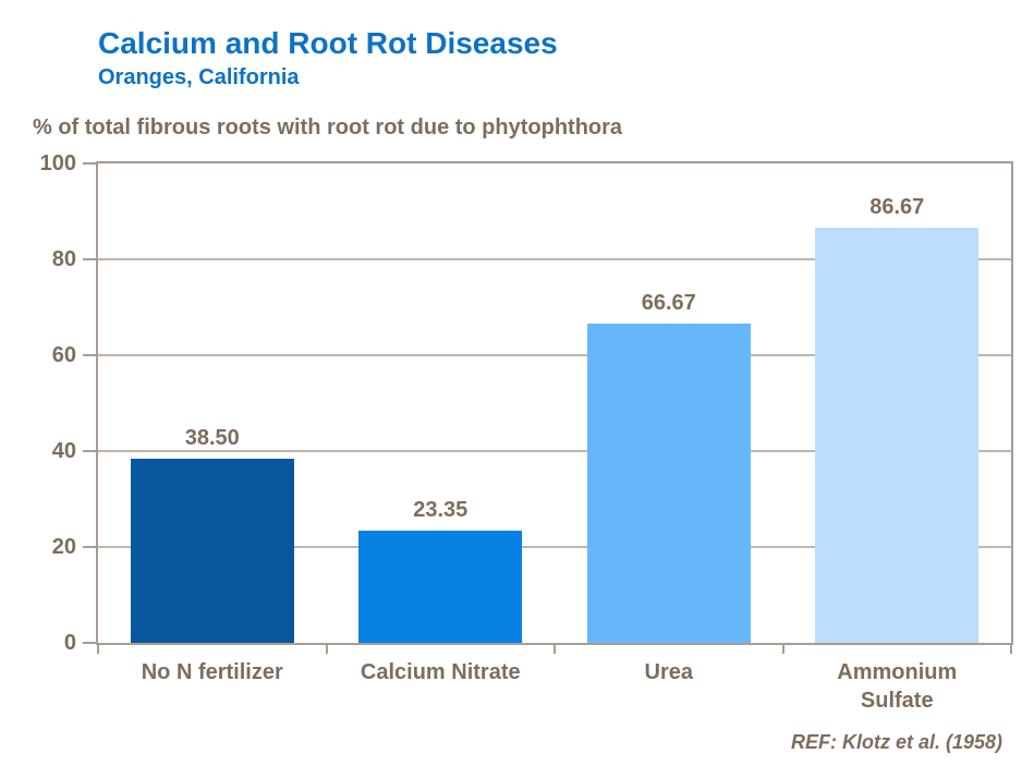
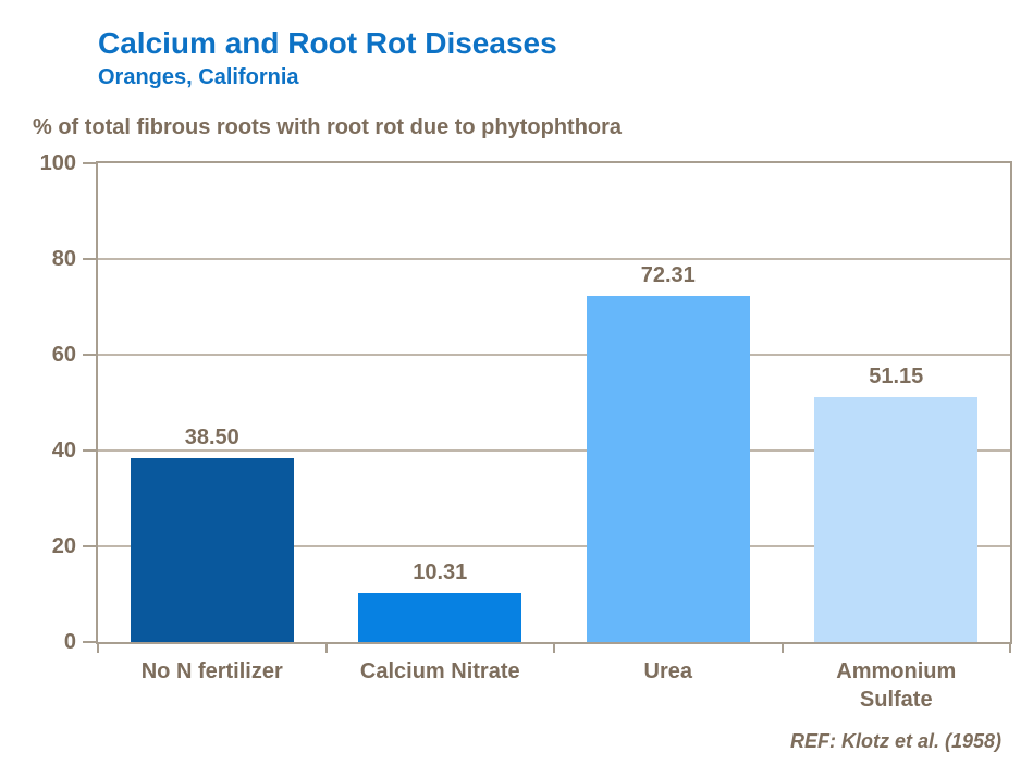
Calcium Nitrate: 23.35 -> 10.31
Urea: 66.67 -> 72.31
Ammonium Sulfate: 86.67 -> 51.15
